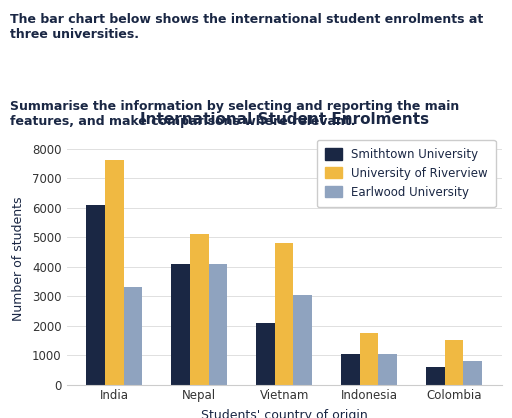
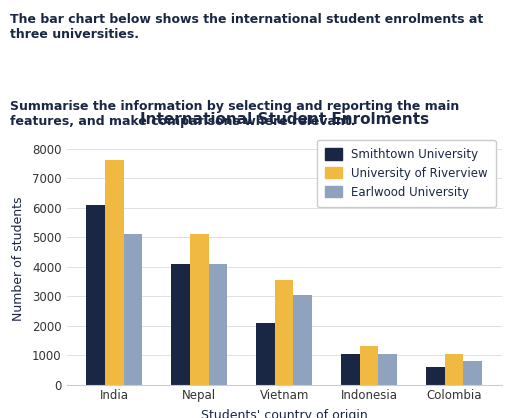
Earlwood University/India: 3300 -> 5100
University of Riverview/Vietnam: 4800 -> 3550
University of Riverview/Indonesia: 1750 -> 1300
University of Riverview/Colombia: 1500 -> 1050
